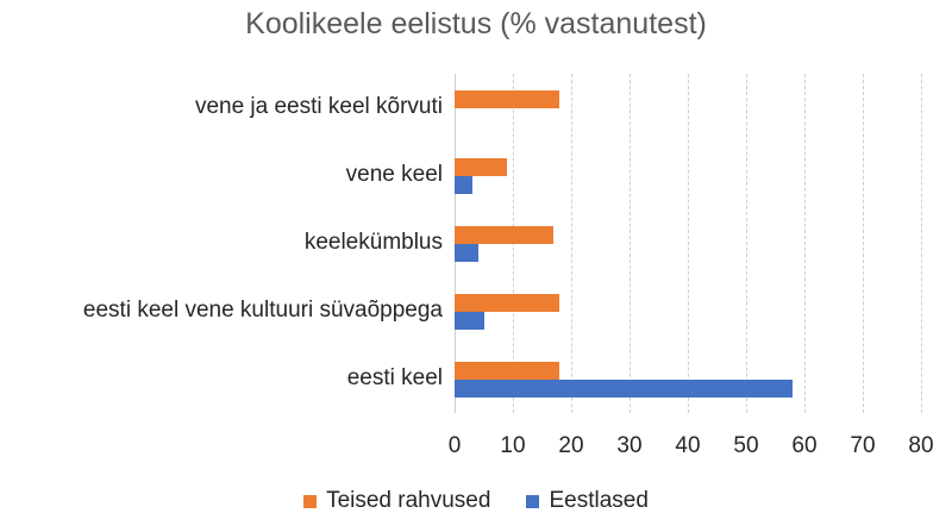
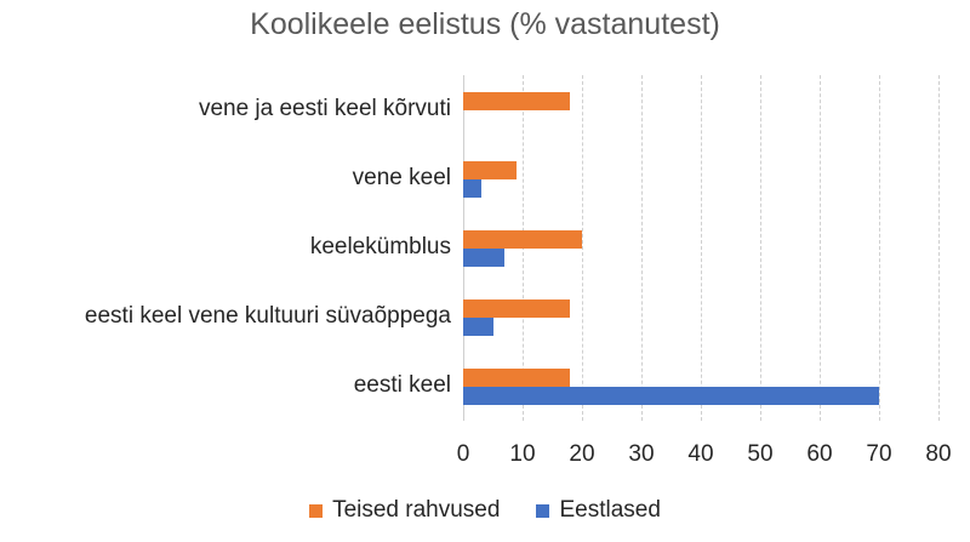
Teised rahvused/keelekümblus: 17 -> 20
Eestlased/keelekümblus: 4 -> 7
Eestlased/eesti keel: 58 -> 70
